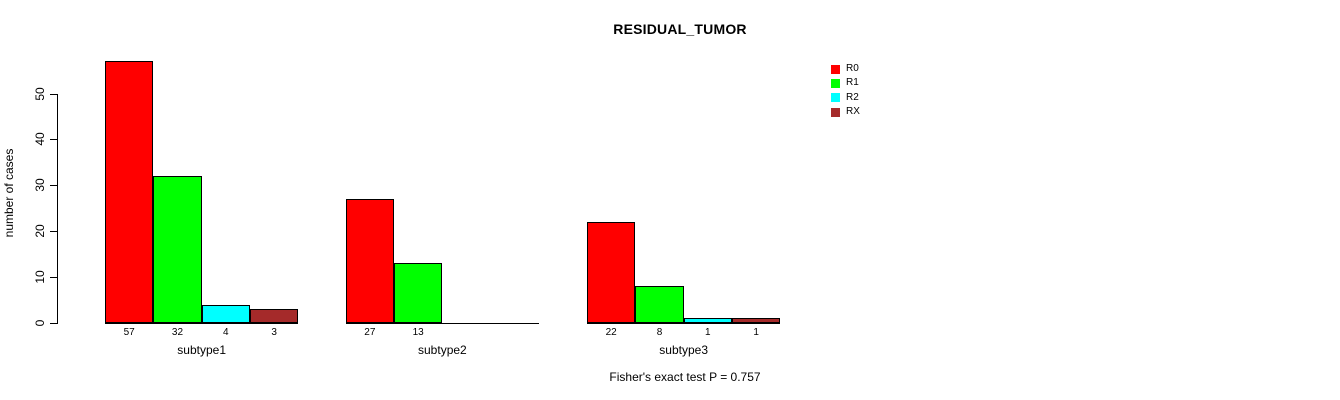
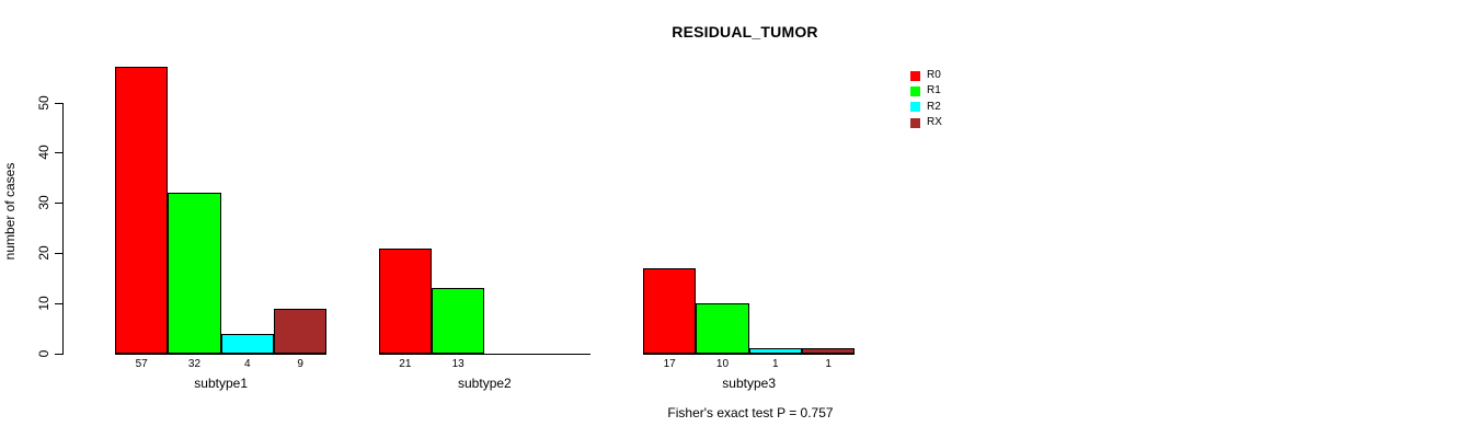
RX/subtype1: 3 -> 9
R0/subtype2: 27 -> 21
R0/subtype3: 22 -> 17
R1/subtype3: 8 -> 10
